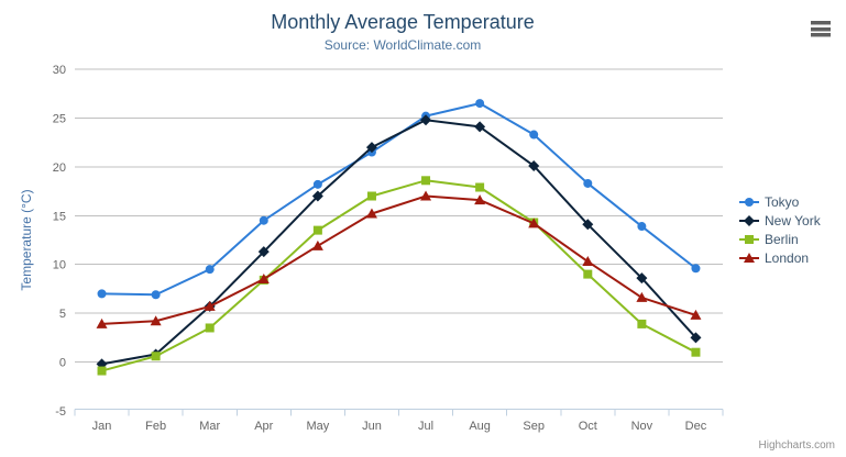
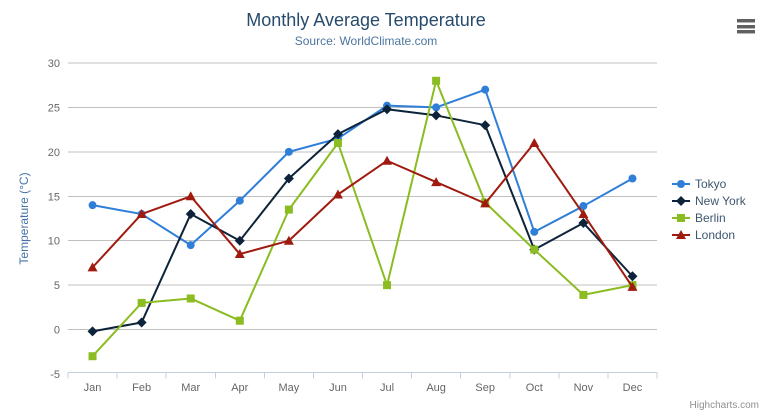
Tokyo/Jan: 7 -> 14
Berlin/Jan: -1 -> -3
London/Jan: 4 -> 7
Tokyo/Feb: 7 -> 13
Berlin/Feb: 1 -> 3
London/Feb: 4 -> 13
New York/Mar: 6 -> 13
London/Mar: 6 -> 15
New York/Apr: 11 -> 10
Berlin/Apr: 8 -> 1
Tokyo/May: 18 -> 20
London/May: 12 -> 10
Berlin/Jun: 17 -> 21
Berlin/Jul: 19 -> 5
London/Jul: 17 -> 19
Tokyo/Aug: 26 -> 25
Berlin/Aug: 18 -> 28
Tokyo/Sep: 23 -> 27
New York/Sep: 20 -> 23
Tokyo/Oct: 18 -> 11
New York/Oct: 14 -> 9
London/Oct: 10 -> 21
New York/Nov: 9 -> 12
London/Nov: 7 -> 13
Tokyo/Dec: 10 -> 17
New York/Dec: 2 -> 6
Berlin/Dec: 1 -> 5
